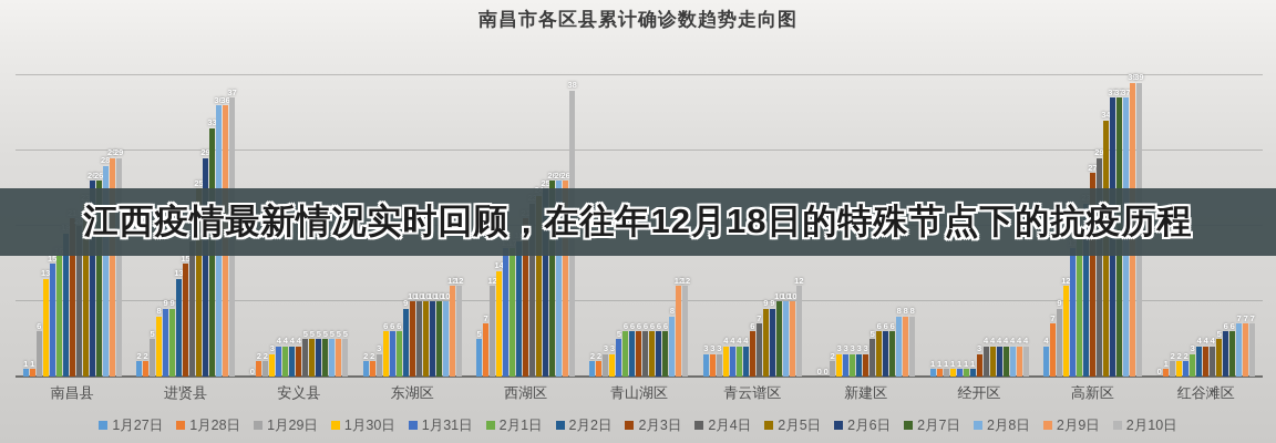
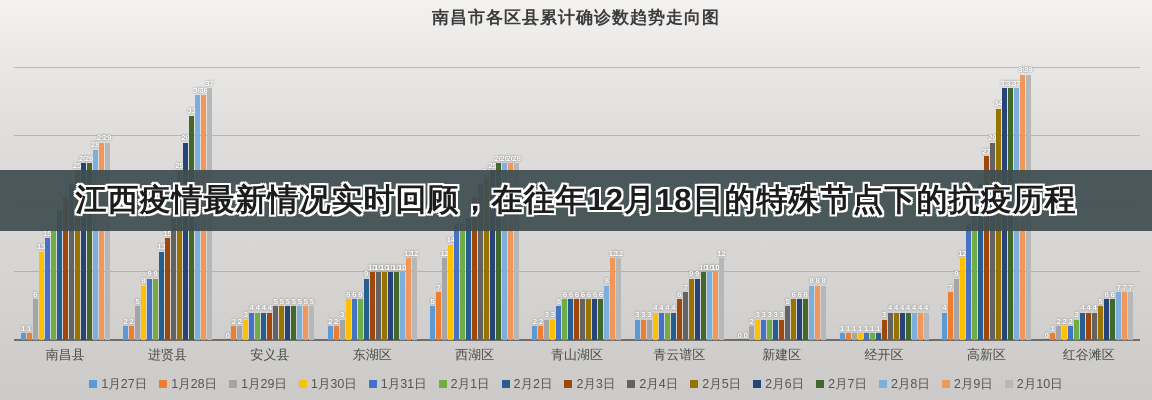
2月4日/南昌县: 20 -> 23
2月5日/南昌县: 23 -> 25
2月10日/西湖区: 38 -> 26
